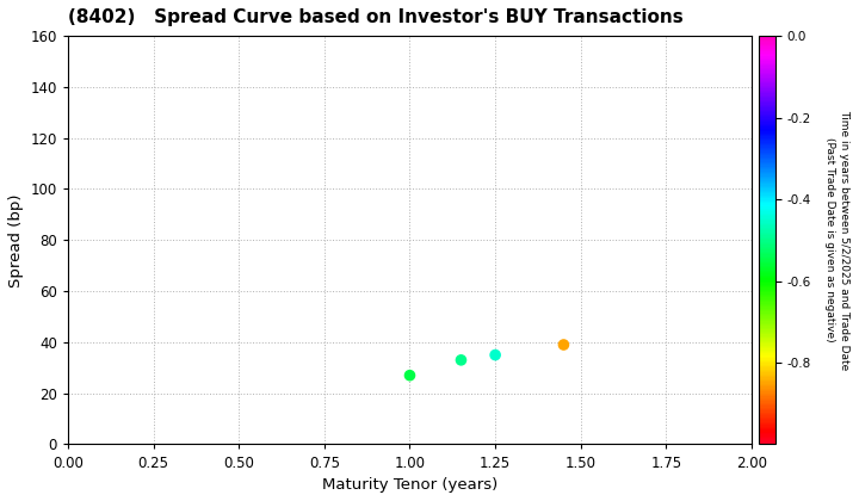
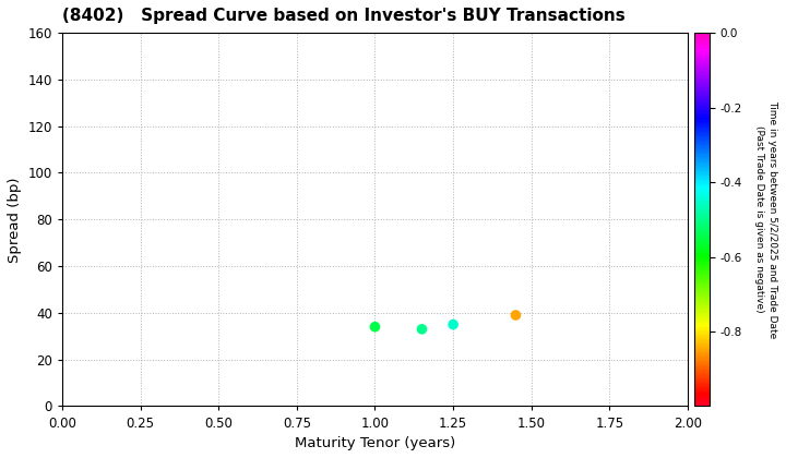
1.00: 27 -> 34
